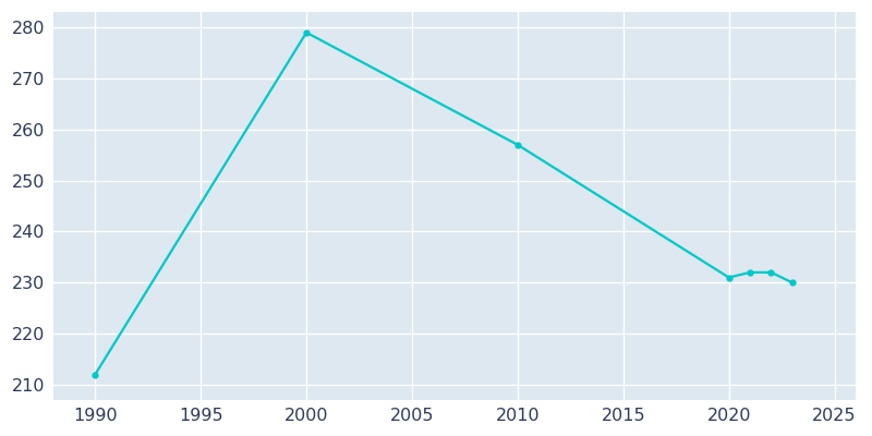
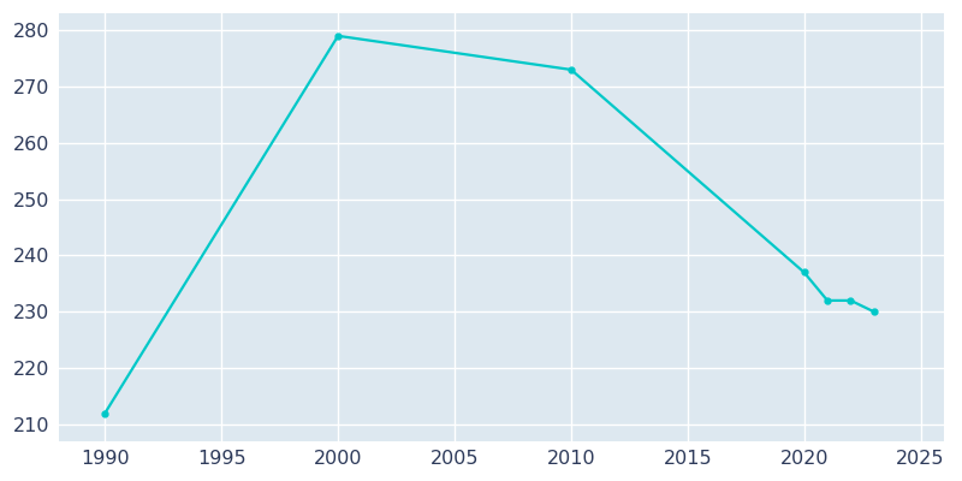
2010: 257 -> 273
2020: 231 -> 237
